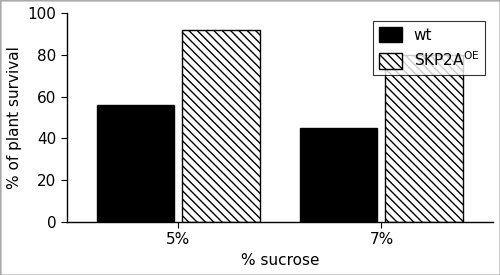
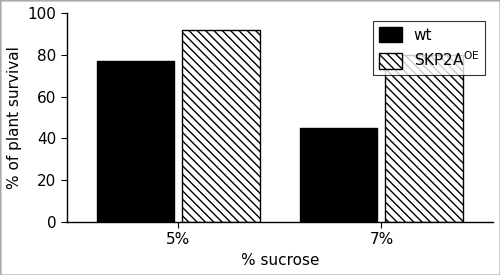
wt/5%: 56 -> 77
